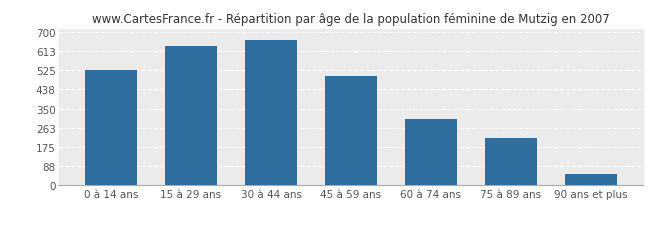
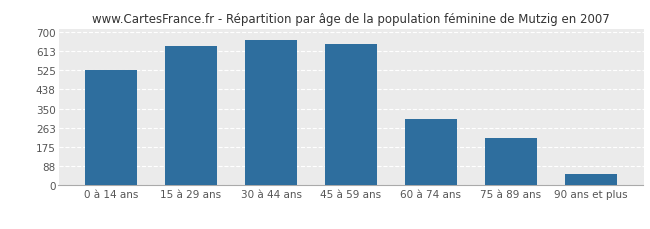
45 à 59 ans: 500 -> 645
